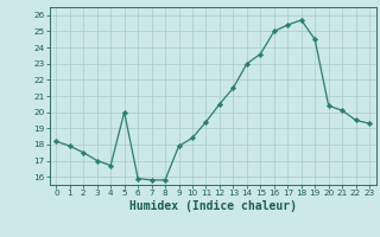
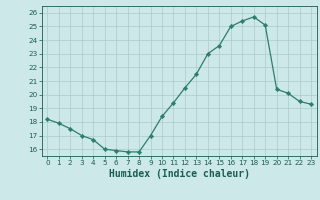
5: 20.0 -> 16.0
9: 17.9 -> 17.0
19: 24.5 -> 25.1
